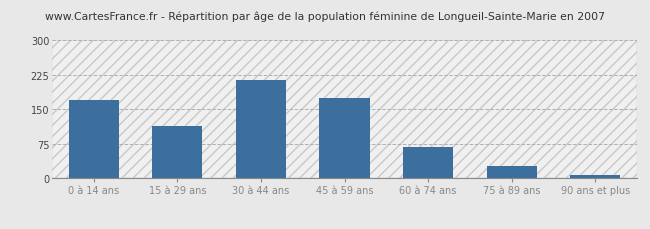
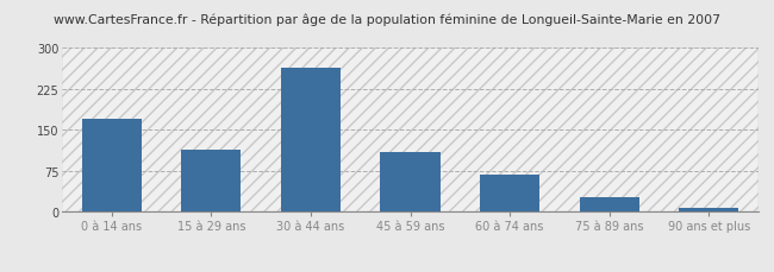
30 à 44 ans: 215 -> 265
45 à 59 ans: 175 -> 110
